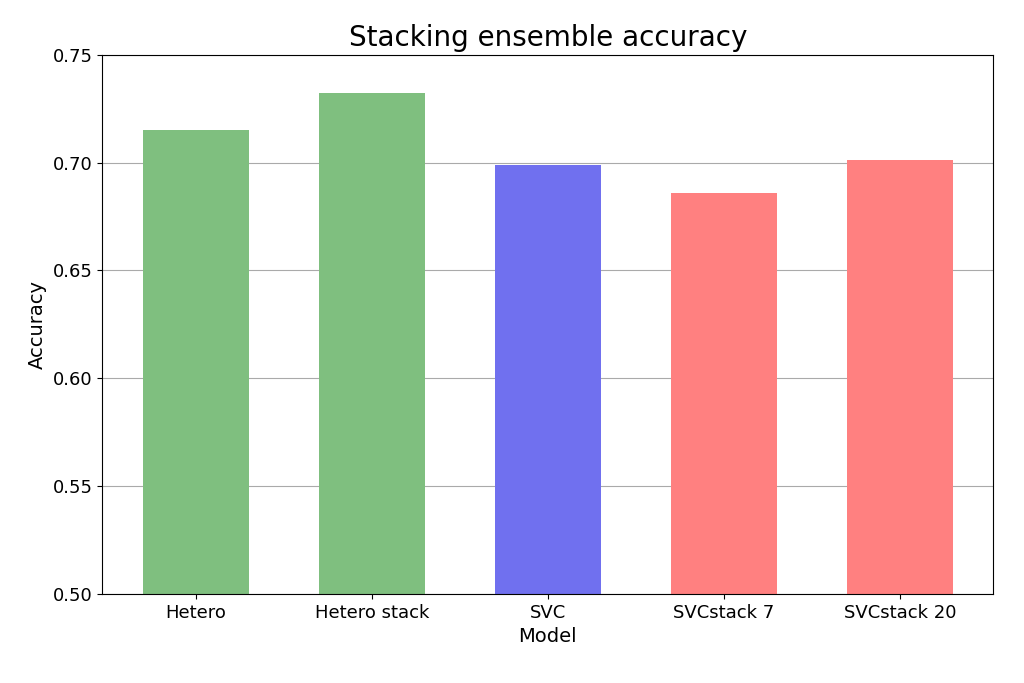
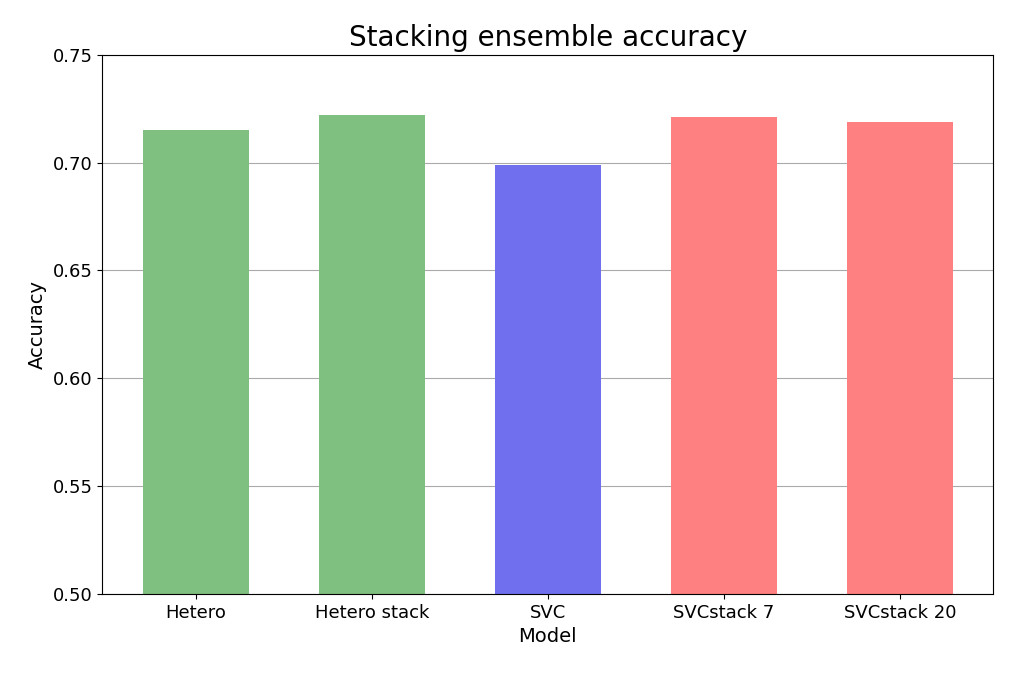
Hetero stack: 0.732 -> 0.722
SVCstack 7: 0.686 -> 0.721
SVCstack 20: 0.701 -> 0.719
